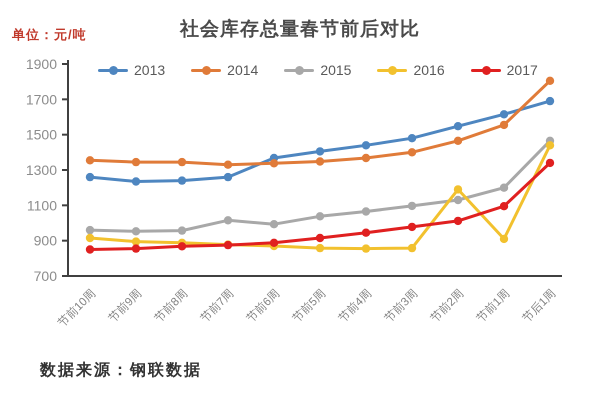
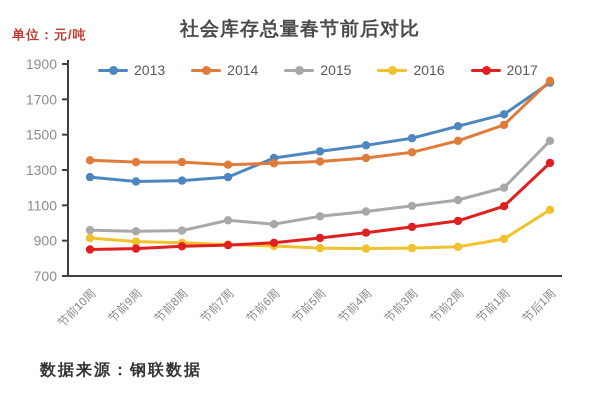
2016/节前2周: 1190 -> 860
2013/节后1周: 1690 -> 1800
2016/节后1周: 1440 -> 1080
